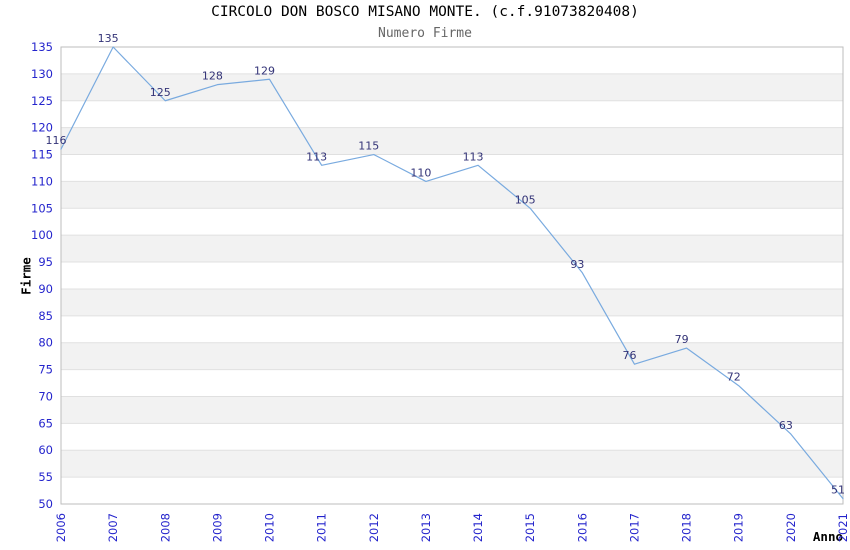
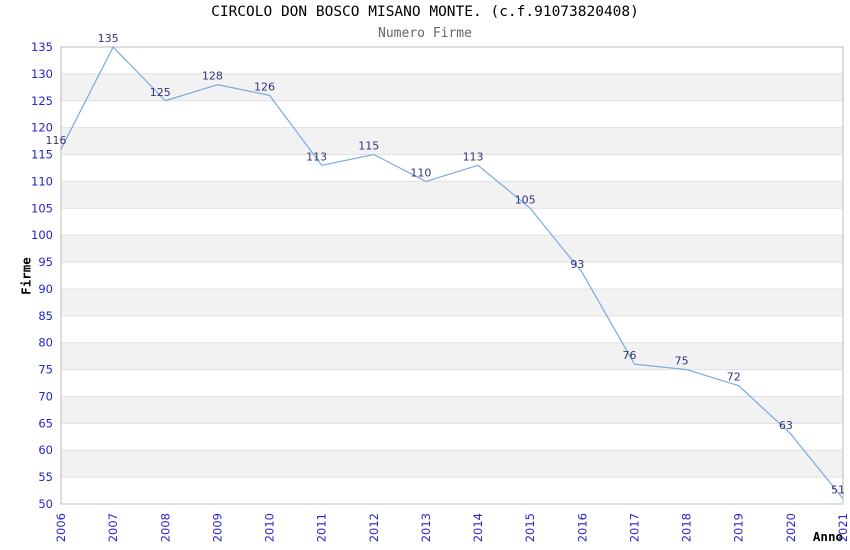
2010: 129 -> 126
2018: 79 -> 75
